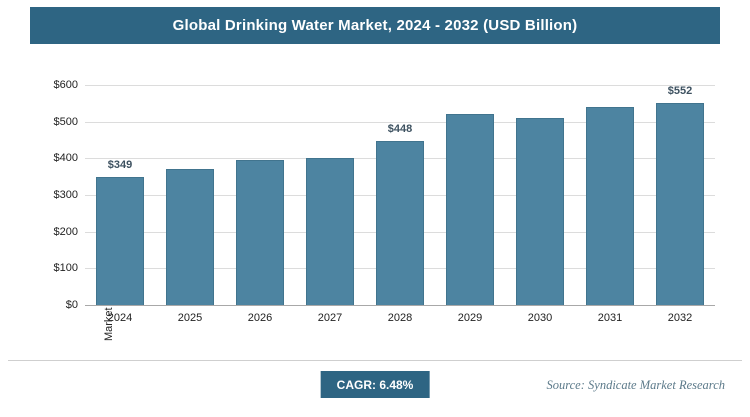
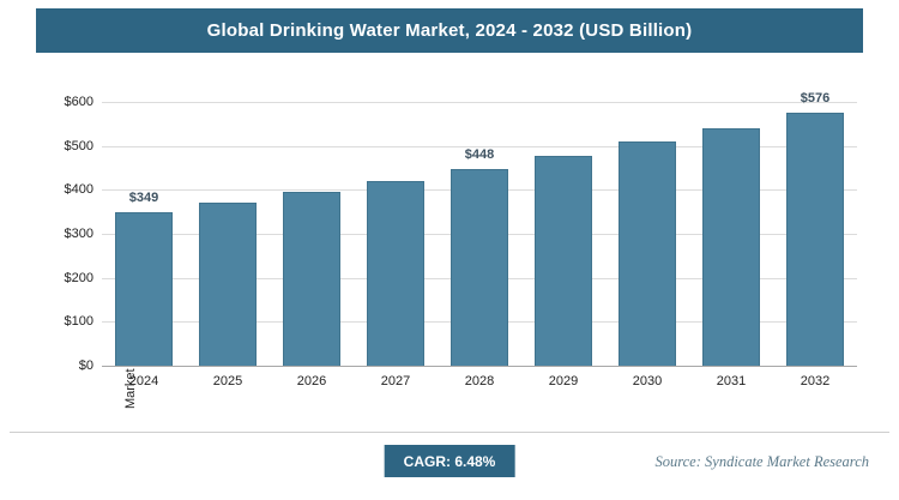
2027: $400 -> $420
2029: $520 -> $480
2032: $552 -> $576
